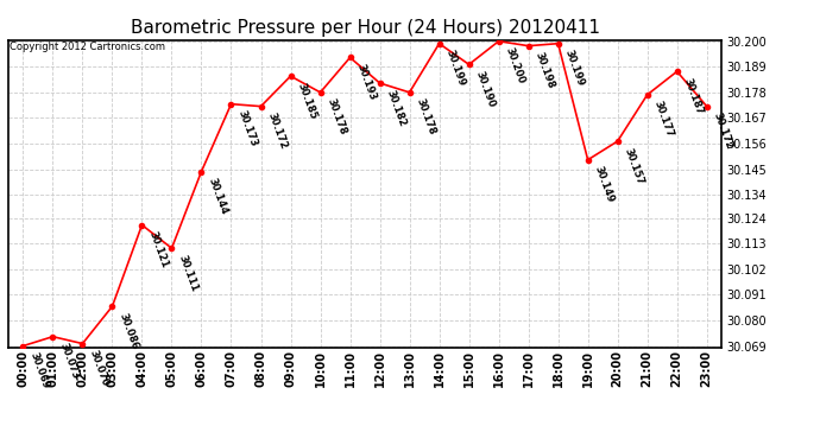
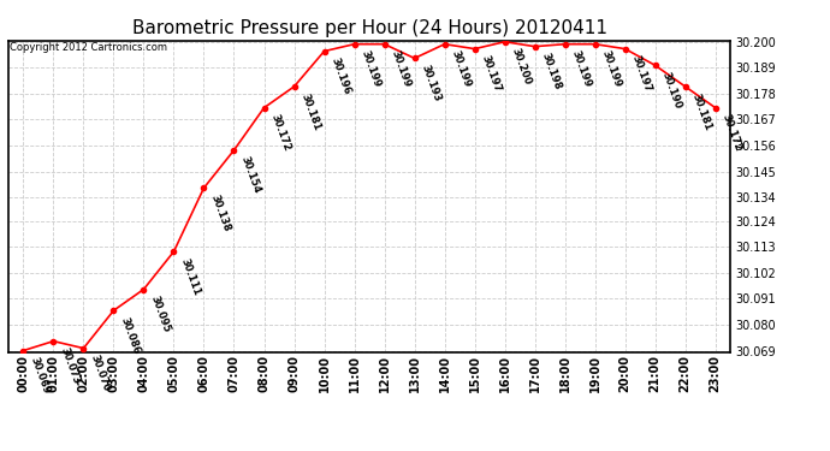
04:00: 30.121 -> 30.095
06:00: 30.144 -> 30.138
07:00: 30.173 -> 30.154
09:00: 30.185 -> 30.181
10:00: 30.178 -> 30.196
11:00: 30.193 -> 30.199
12:00: 30.182 -> 30.199
13:00: 30.178 -> 30.193
15:00: 30.190 -> 30.197
19:00: 30.149 -> 30.199
20:00: 30.157 -> 30.197
21:00: 30.177 -> 30.190
22:00: 30.187 -> 30.181
